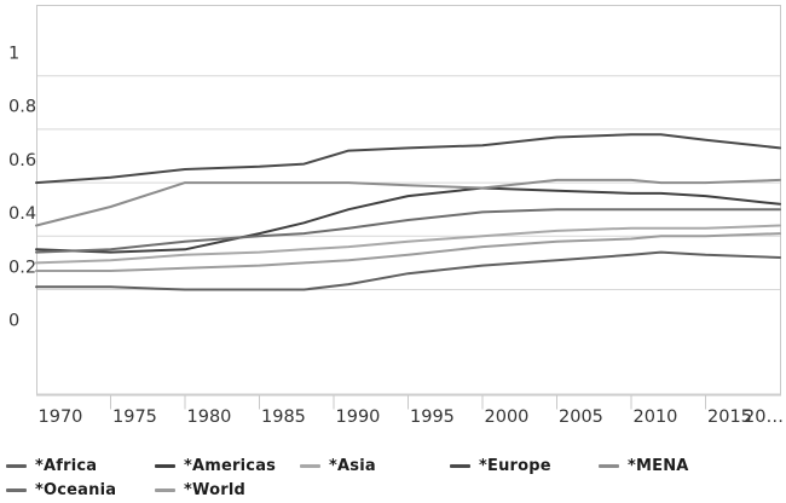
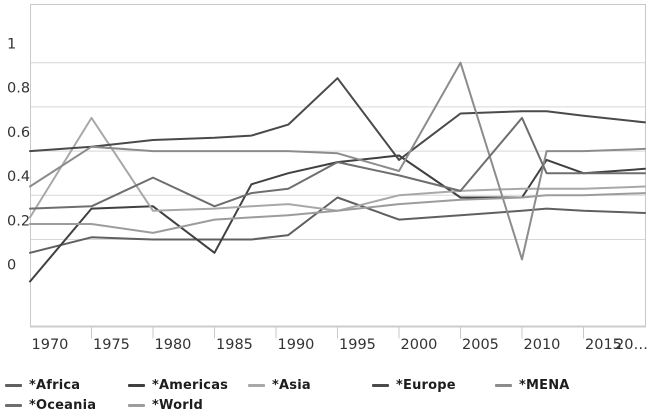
*Africa/1970: 0.21 -> 0.14
*Americas/1970: 0.35 -> 0.01
*Asia/1975: 0.31 -> 0.75
*MENA/1975: 0.51 -> 0.62
*Oceania/1980: 0.38 -> 0.48
*World/1980: 0.28 -> 0.23
*Americas/1985: 0.41 -> 0.14
*Oceania/1985: 0.40 -> 0.35
*Africa/1995: 0.26 -> 0.39
*Asia/1995: 0.38 -> 0.33
*Europe/1995: 0.73 -> 0.93
*Oceania/1995: 0.46 -> 0.55
*Europe/2000: 0.74 -> 0.56
*MENA/2000: 0.58 -> 0.51
*Americas/2005: 0.57 -> 0.39
*MENA/2005: 0.61 -> 1.00
*Oceania/2005: 0.50 -> 0.42
*Americas/2010: 0.56 -> 0.39
*MENA/2010: 0.61 -> 0.11
*Oceania/2010: 0.50 -> 0.75
*Americas/2015: 0.55 -> 0.50
